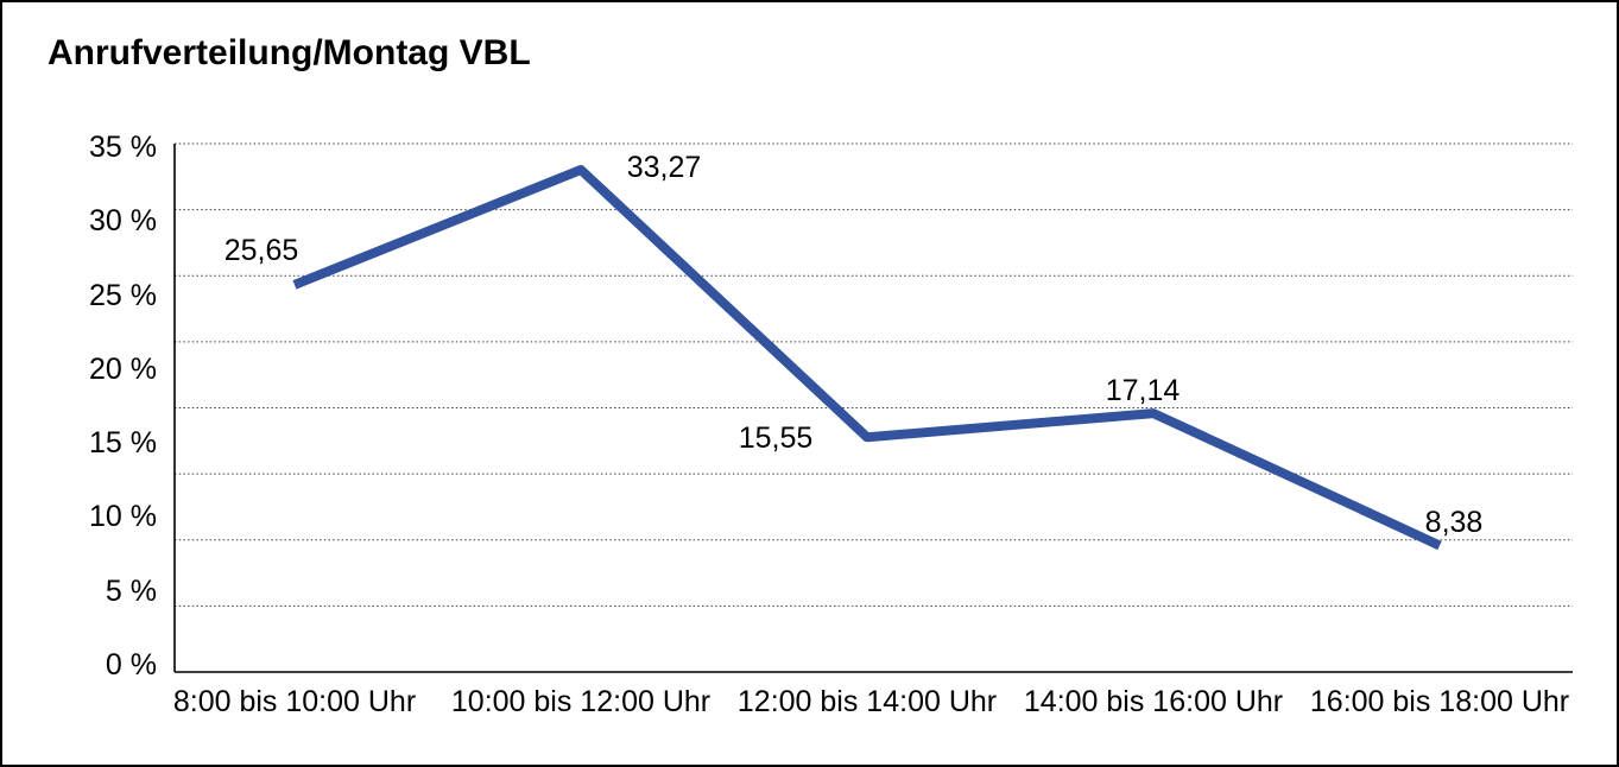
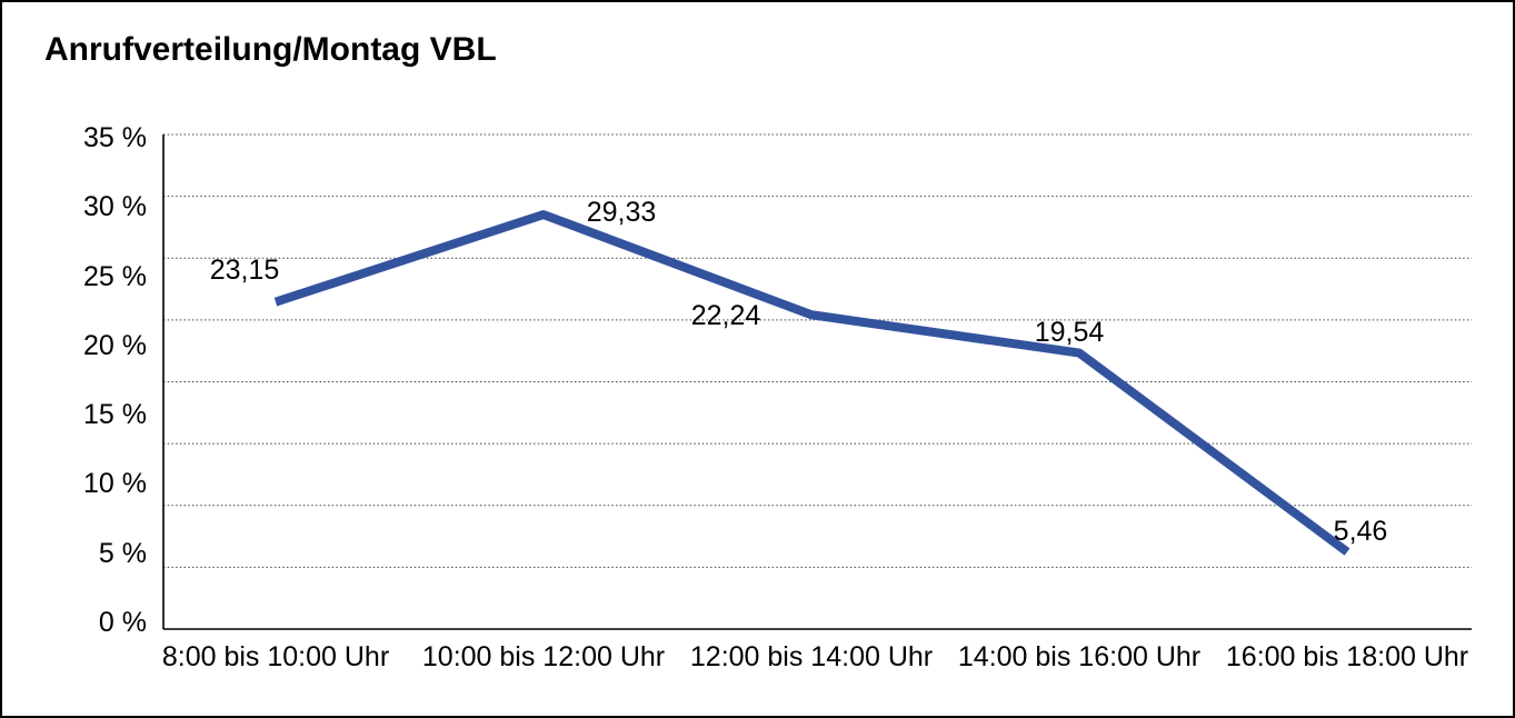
8:00 bis 10:00 Uhr: 25,65 -> 23,15
10:00 bis 12:00 Uhr: 33,27 -> 29,33
12:00 bis 14:00 Uhr: 15,55 -> 22,24
14:00 bis 16:00 Uhr: 17,14 -> 19,54
16:00 bis 18:00 Uhr: 8,38 -> 5,46
